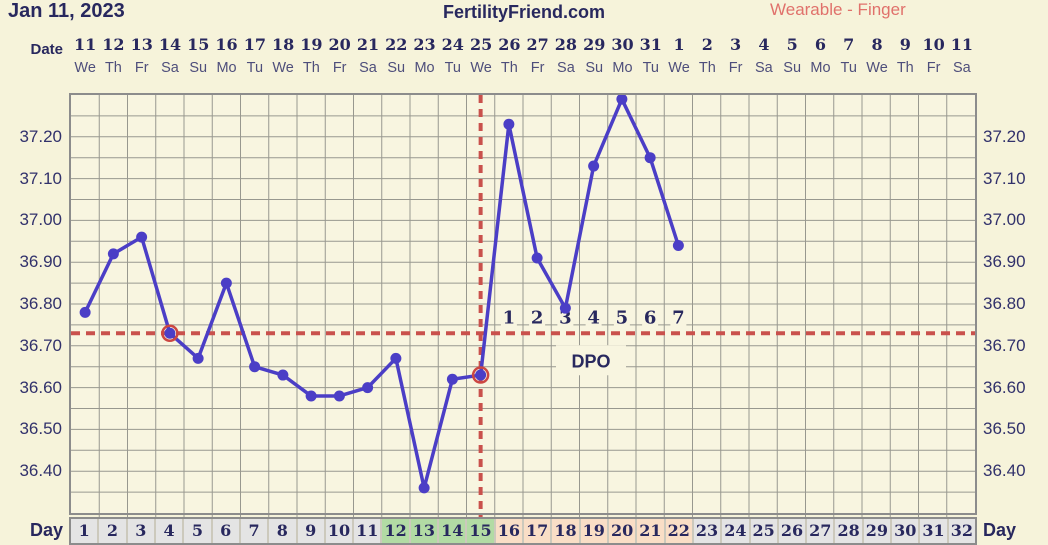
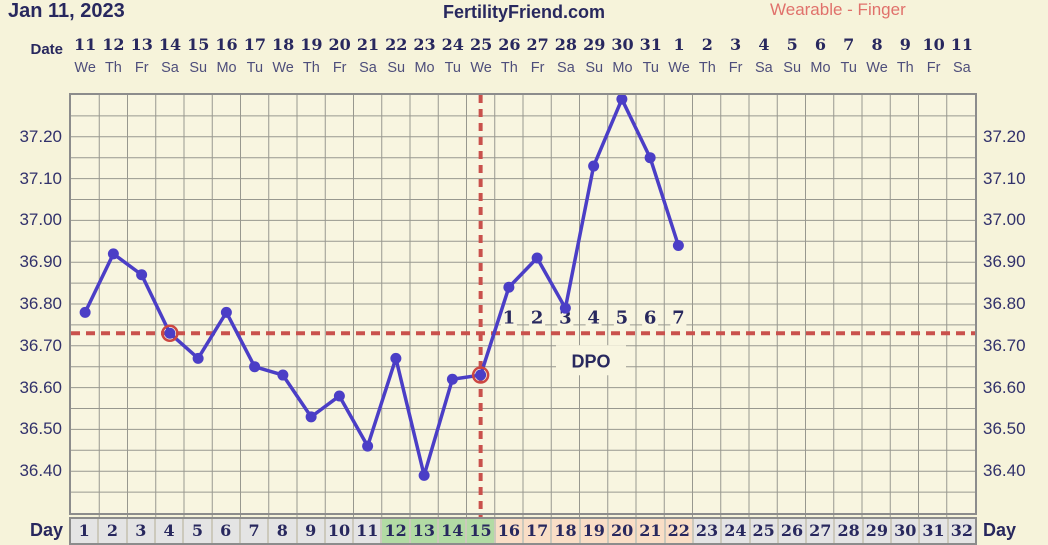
3: 36.96 -> 36.87
6: 36.85 -> 36.78
9: 36.58 -> 36.53
11: 36.60 -> 36.46
13: 36.36 -> 36.39
16: 37.23 -> 36.84
